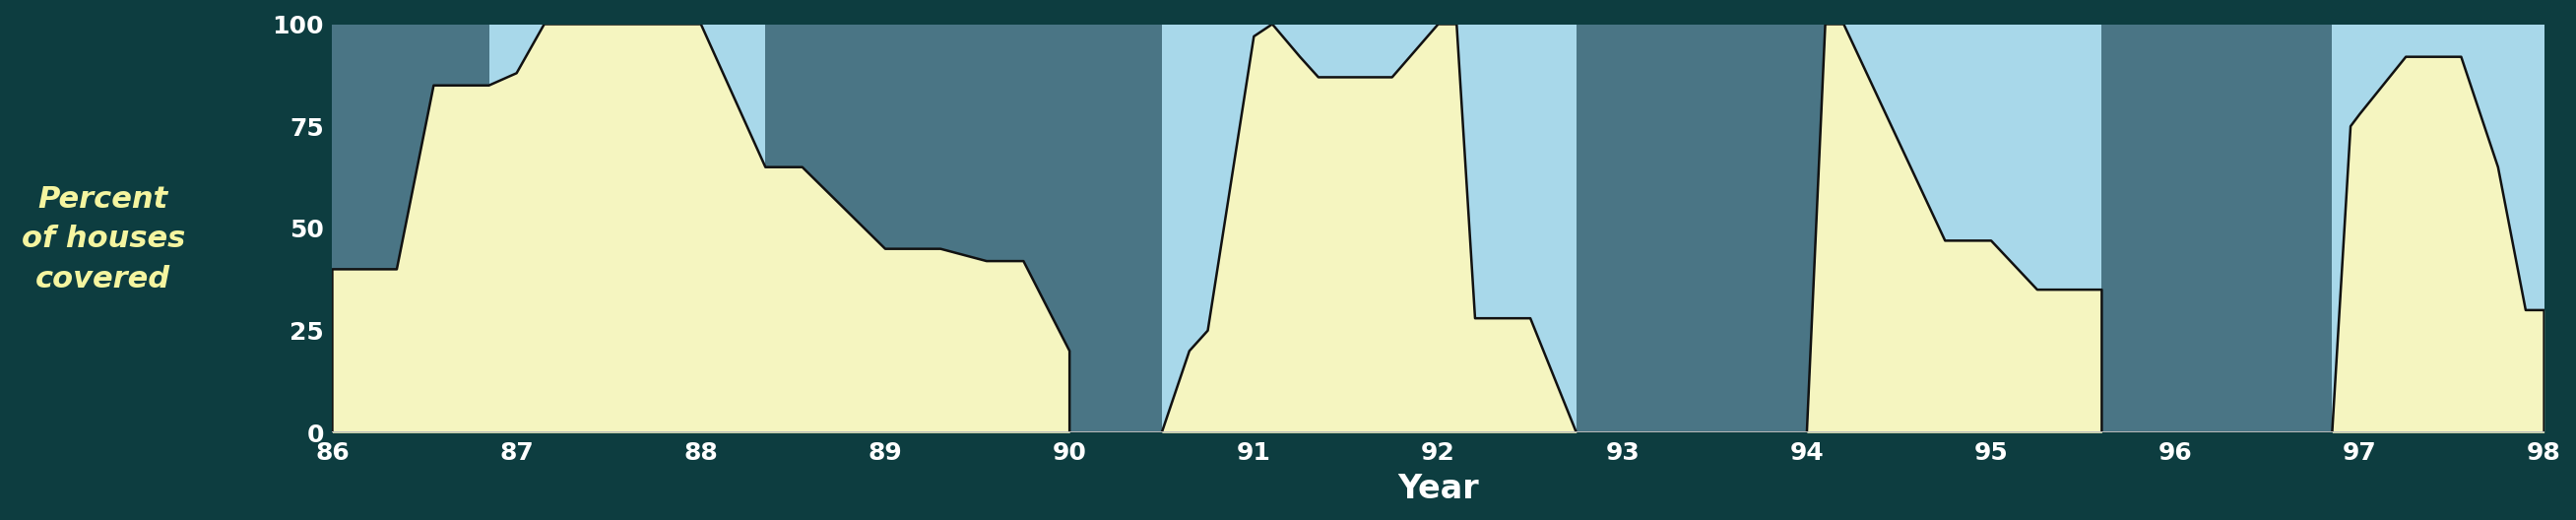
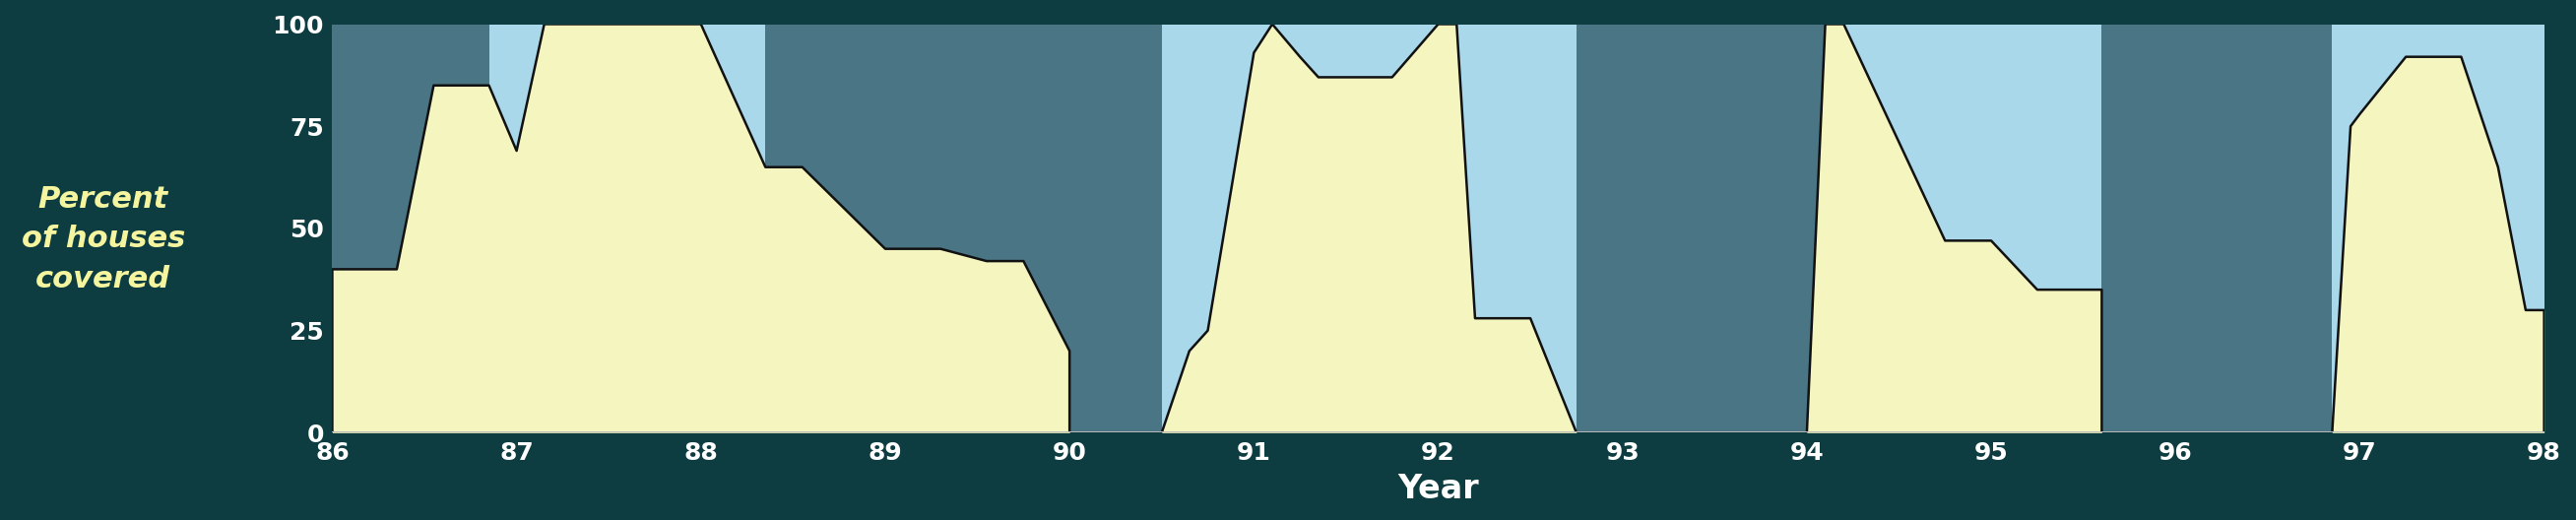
87: 88 -> 69
91: 97 -> 93
